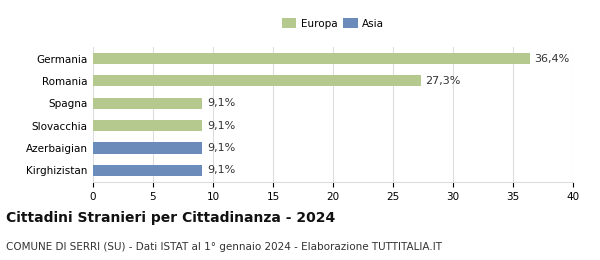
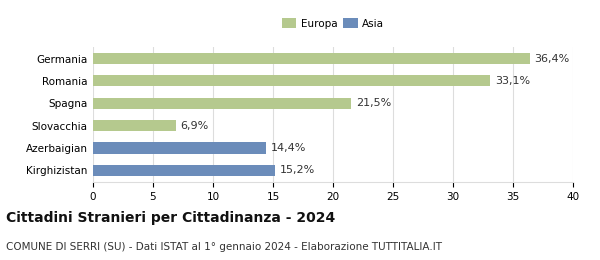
Romania: 27,3% -> 33,1%
Spagna: 9,1% -> 21,5%
Slovacchia: 9,1% -> 6,9%
Azerbaigian: 9,1% -> 14,4%
Kirghizistan: 9,1% -> 15,2%
